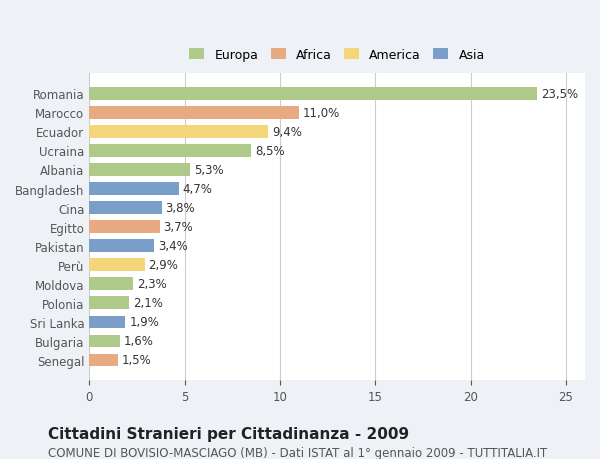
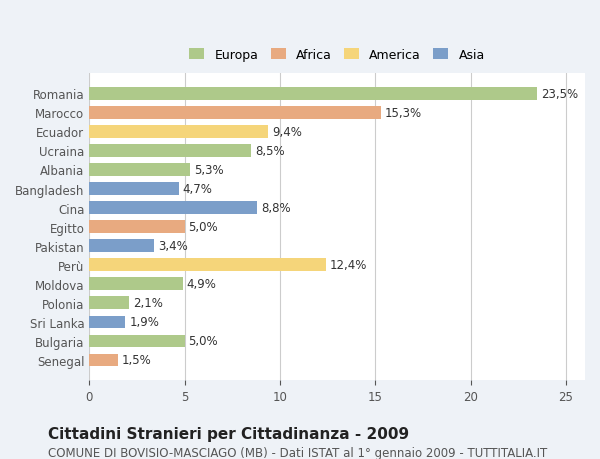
Marocco: 11,0% -> 15,3%
Cina: 3,8% -> 8,8%
Egitto: 3,7% -> 5,0%
Perù: 2,9% -> 12,4%
Moldova: 2,3% -> 4,9%
Bulgaria: 1,6% -> 5,0%
